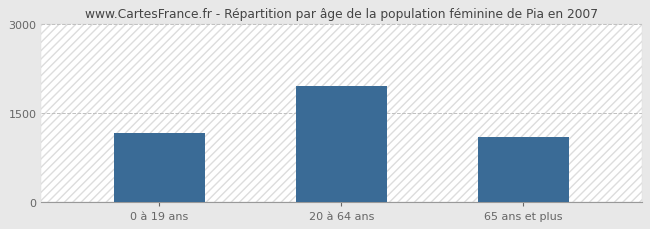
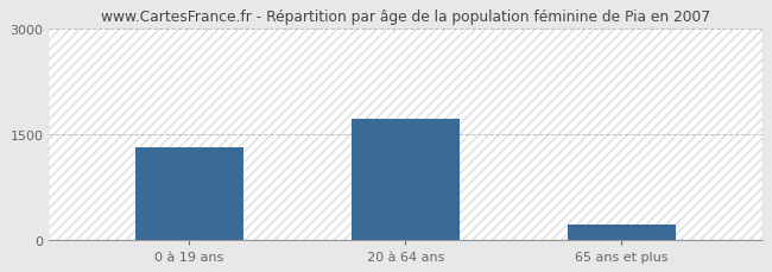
0 à 19 ans: 1160 -> 1320
20 à 64 ans: 1960 -> 1720
65 ans et plus: 1100 -> 220
